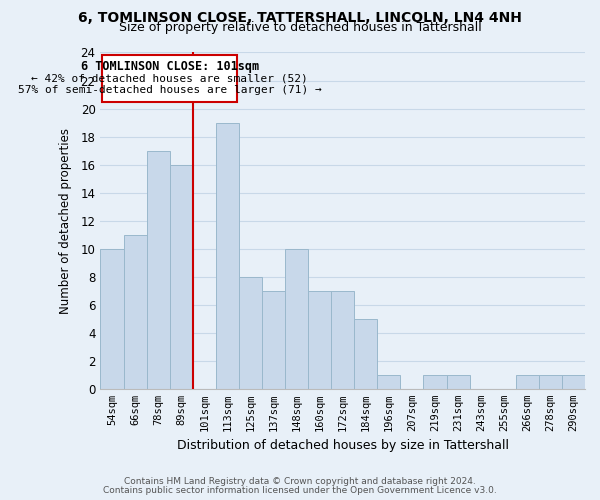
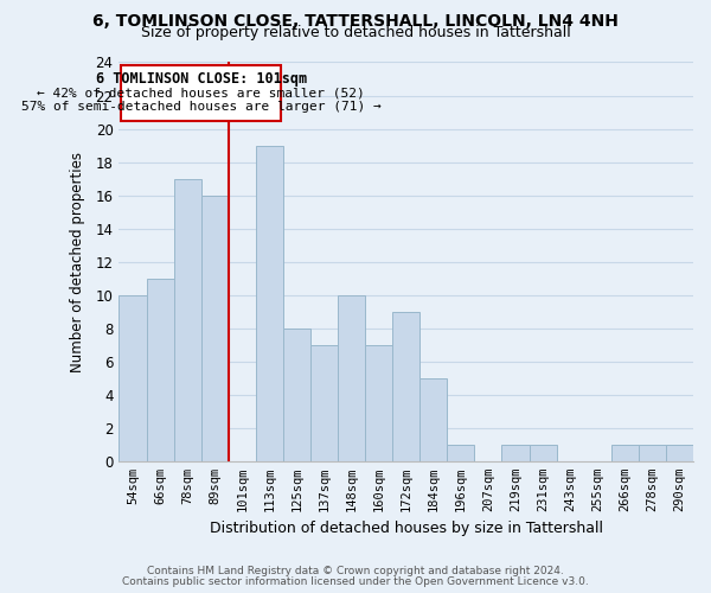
172sqm: 7 -> 9
